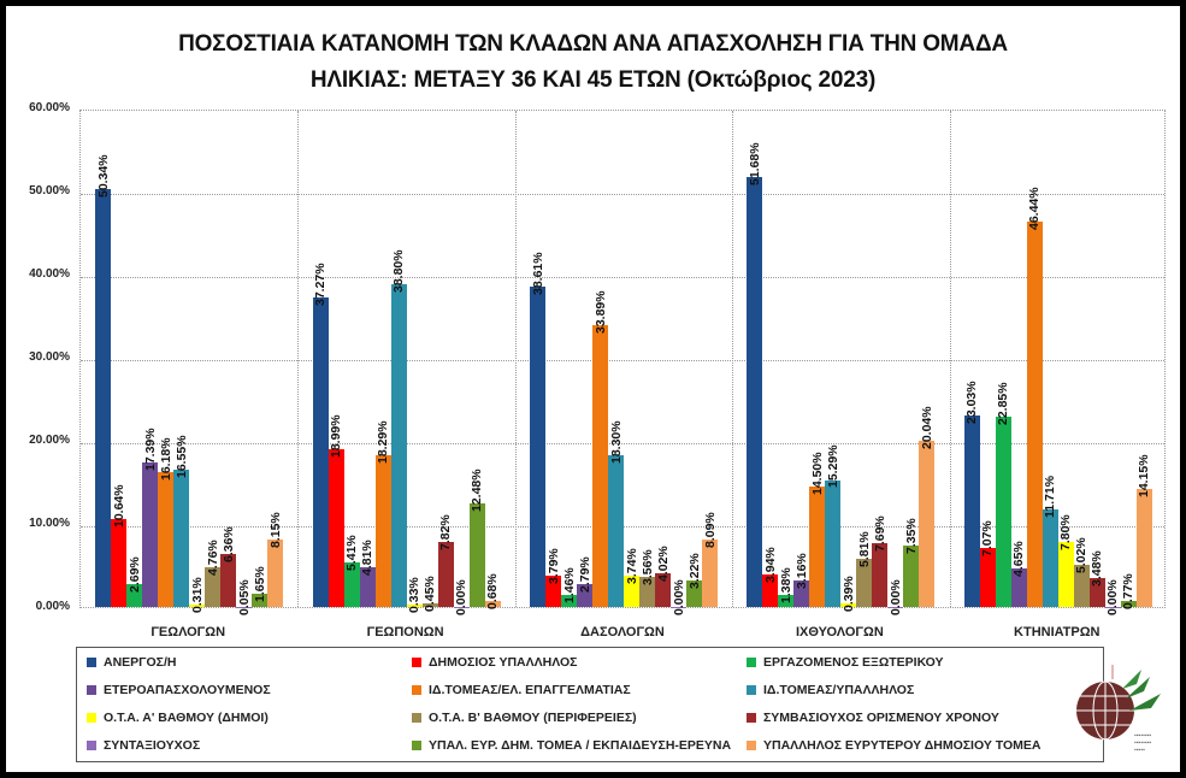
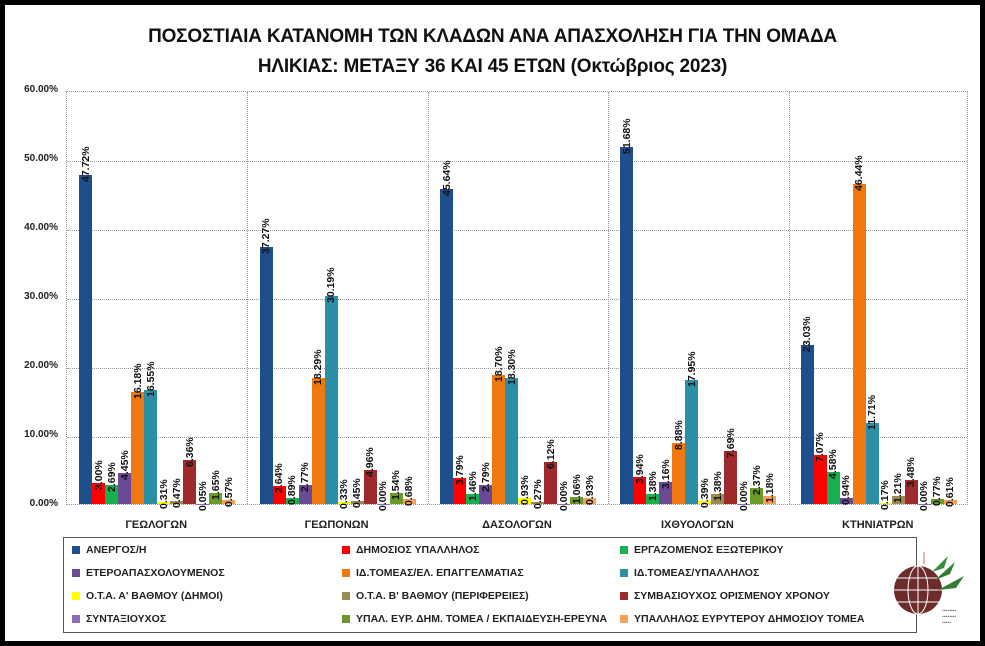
ΑΝΕΡΓΟΣ/Η/ΓΕΩΛΟΓΩΝ: 50.34% -> 47.72%
ΔΗΜΟΣΙΟΣ ΥΠΑΛΛΗΛΟΣ/ΓΕΩΛΟΓΩΝ: 10.64% -> 3.00%
ΕΤΕΡΟΑΠΑΣΧΟΛΟΥΜΕΝΟΣ/ΓΕΩΛΟΓΩΝ: 17.39% -> 4.45%
Ο.Τ.Α. Β' ΒΑΘΜΟΥ (ΠΕΡΙΦΕΡΕΙΕΣ)/ΓΕΩΛΟΓΩΝ: 4.76% -> 0.47%
ΥΠΑΛΛΗΛΟΣ ΕΥΡΥΤΕΡΟΥ ΔΗΜΟΣΙΟΥ ΤΟΜΕΑ/ΓΕΩΛΟΓΩΝ: 8.15% -> 0.57%
ΔΗΜΟΣΙΟΣ ΥΠΑΛΛΗΛΟΣ/ΓΕΩΠΟΝΩΝ: 18.99% -> 2.64%
ΕΡΓΑΖΟΜΕΝΟΣ ΕΞΩΤΕΡΙΚΟΥ/ΓΕΩΠΟΝΩΝ: 5.41% -> 0.89%
ΕΤΕΡΟΑΠΑΣΧΟΛΟΥΜΕΝΟΣ/ΓΕΩΠΟΝΩΝ: 4.81% -> 2.77%
ΙΔ.ΤΟΜΕΑΣ/ΥΠΑΛΛΗΛΟΣ/ΓΕΩΠΟΝΩΝ: 38.80% -> 30.19%
ΣΥΜΒΑΣΙΟΥΧΟΣ ΟΡΙΣΜΕΝΟΥ ΧΡΟΝΟΥ/ΓΕΩΠΟΝΩΝ: 7.82% -> 4.96%
ΥΠΑΛ. ΕΥΡ. ΔΗΜ. ΤΟΜΕΑ / ΕΚΠΑΙΔΕΥΣΗ-ΕΡΕΥΝΑ/ΓΕΩΠΟΝΩΝ: 12.48% -> 1.54%
ΑΝΕΡΓΟΣ/Η/ΔΑΣΟΛΟΓΩΝ: 38.61% -> 45.64%
ΙΔ.ΤΟΜΕΑΣ/ΕΛ. ΕΠΑΓΓΕΛΜΑΤΙΑΣ/ΔΑΣΟΛΟΓΩΝ: 33.89% -> 18.70%
Ο.Τ.Α. Α' ΒΑΘΜΟΥ (ΔΗΜΟΙ)/ΔΑΣΟΛΟΓΩΝ: 3.74% -> 0.93%
Ο.Τ.Α. Β' ΒΑΘΜΟΥ (ΠΕΡΙΦΕΡΕΙΕΣ)/ΔΑΣΟΛΟΓΩΝ: 3.56% -> 0.27%
ΣΥΜΒΑΣΙΟΥΧΟΣ ΟΡΙΣΜΕΝΟΥ ΧΡΟΝΟΥ/ΔΑΣΟΛΟΓΩΝ: 4.02% -> 6.12%
ΥΠΑΛ. ΕΥΡ. ΔΗΜ. ΤΟΜΕΑ / ΕΚΠΑΙΔΕΥΣΗ-ΕΡΕΥΝΑ/ΔΑΣΟΛΟΓΩΝ: 3.22% -> 1.06%
ΥΠΑΛΛΗΛΟΣ ΕΥΡΥΤΕΡΟΥ ΔΗΜΟΣΙΟΥ ΤΟΜΕΑ/ΔΑΣΟΛΟΓΩΝ: 8.09% -> 0.93%
ΙΔ.ΤΟΜΕΑΣ/ΕΛ. ΕΠΑΓΓΕΛΜΑΤΙΑΣ/ΙΧΘΥΟΛΟΓΩΝ: 14.50% -> 8.88%
ΙΔ.ΤΟΜΕΑΣ/ΥΠΑΛΛΗΛΟΣ/ΙΧΘΥΟΛΟΓΩΝ: 15.29% -> 17.95%
Ο.Τ.Α. Β' ΒΑΘΜΟΥ (ΠΕΡΙΦΕΡΕΙΕΣ)/ΙΧΘΥΟΛΟΓΩΝ: 5.81% -> 1.38%
ΥΠΑΛ. ΕΥΡ. ΔΗΜ. ΤΟΜΕΑ / ΕΚΠΑΙΔΕΥΣΗ-ΕΡΕΥΝΑ/ΙΧΘΥΟΛΟΓΩΝ: 7.35% -> 2.37%
ΥΠΑΛΛΗΛΟΣ ΕΥΡΥΤΕΡΟΥ ΔΗΜΟΣΙΟΥ ΤΟΜΕΑ/ΙΧΘΥΟΛΟΓΩΝ: 20.04% -> 1.18%
ΕΡΓΑΖΟΜΕΝΟΣ ΕΞΩΤΕΡΙΚΟΥ/ΚΤΗΝΙΑΤΡΩΝ: 22.85% -> 4.58%
ΕΤΕΡΟΑΠΑΣΧΟΛΟΥΜΕΝΟΣ/ΚΤΗΝΙΑΤΡΩΝ: 4.65% -> 0.94%
Ο.Τ.Α. Α' ΒΑΘΜΟΥ (ΔΗΜΟΙ)/ΚΤΗΝΙΑΤΡΩΝ: 7.80% -> 0.17%
Ο.Τ.Α. Β' ΒΑΘΜΟΥ (ΠΕΡΙΦΕΡΕΙΕΣ)/ΚΤΗΝΙΑΤΡΩΝ: 5.02% -> 1.21%
ΥΠΑΛΛΗΛΟΣ ΕΥΡΥΤΕΡΟΥ ΔΗΜΟΣΙΟΥ ΤΟΜΕΑ/ΚΤΗΝΙΑΤΡΩΝ: 14.15% -> 0.61%
